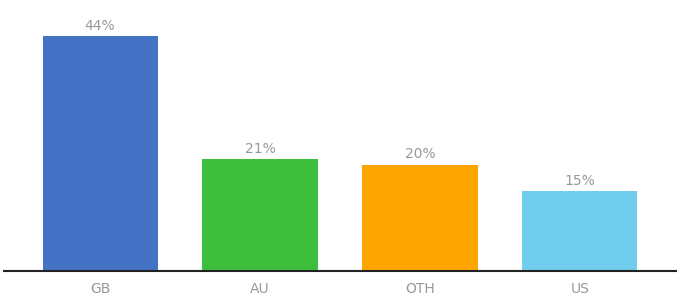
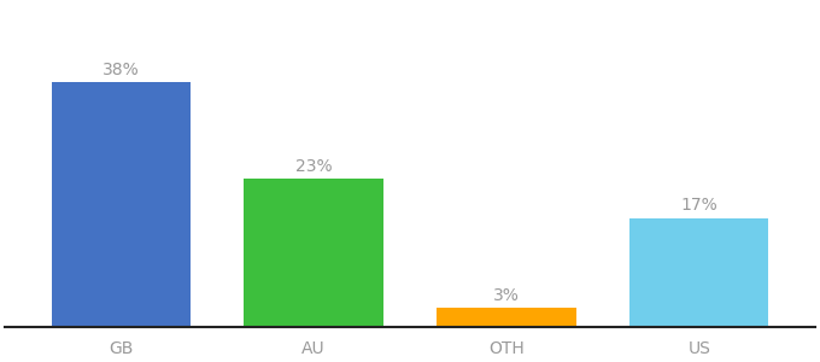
GB: 44% -> 38%
AU: 21% -> 23%
OTH: 20% -> 3%
US: 15% -> 17%
